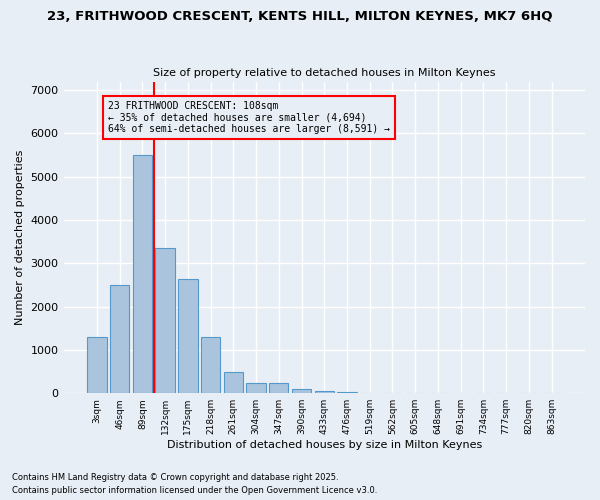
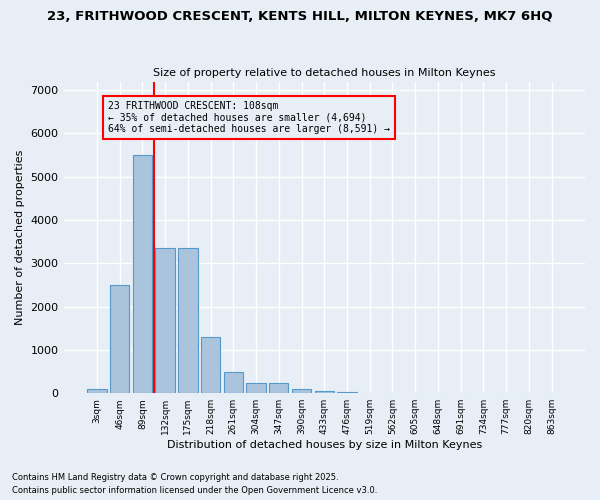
3sqm: 1300 -> 100
175sqm: 2650 -> 3350
